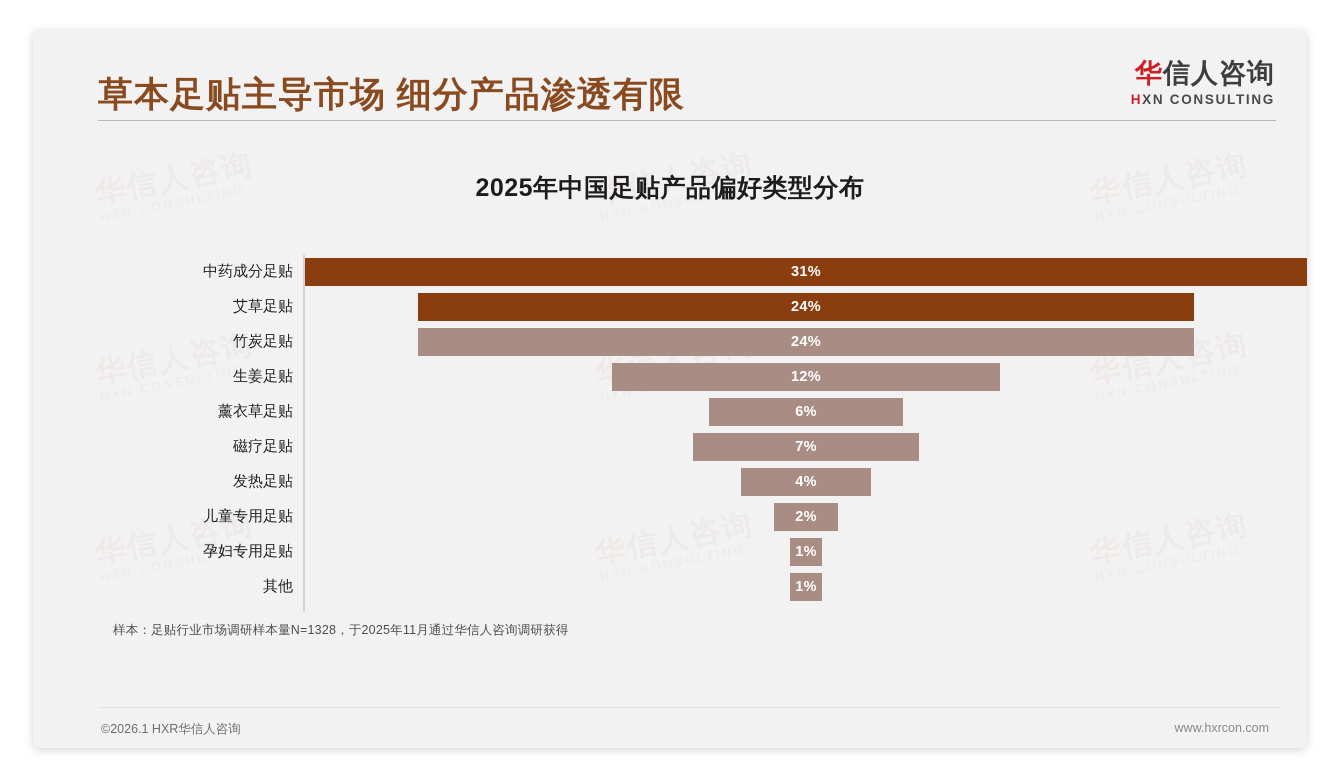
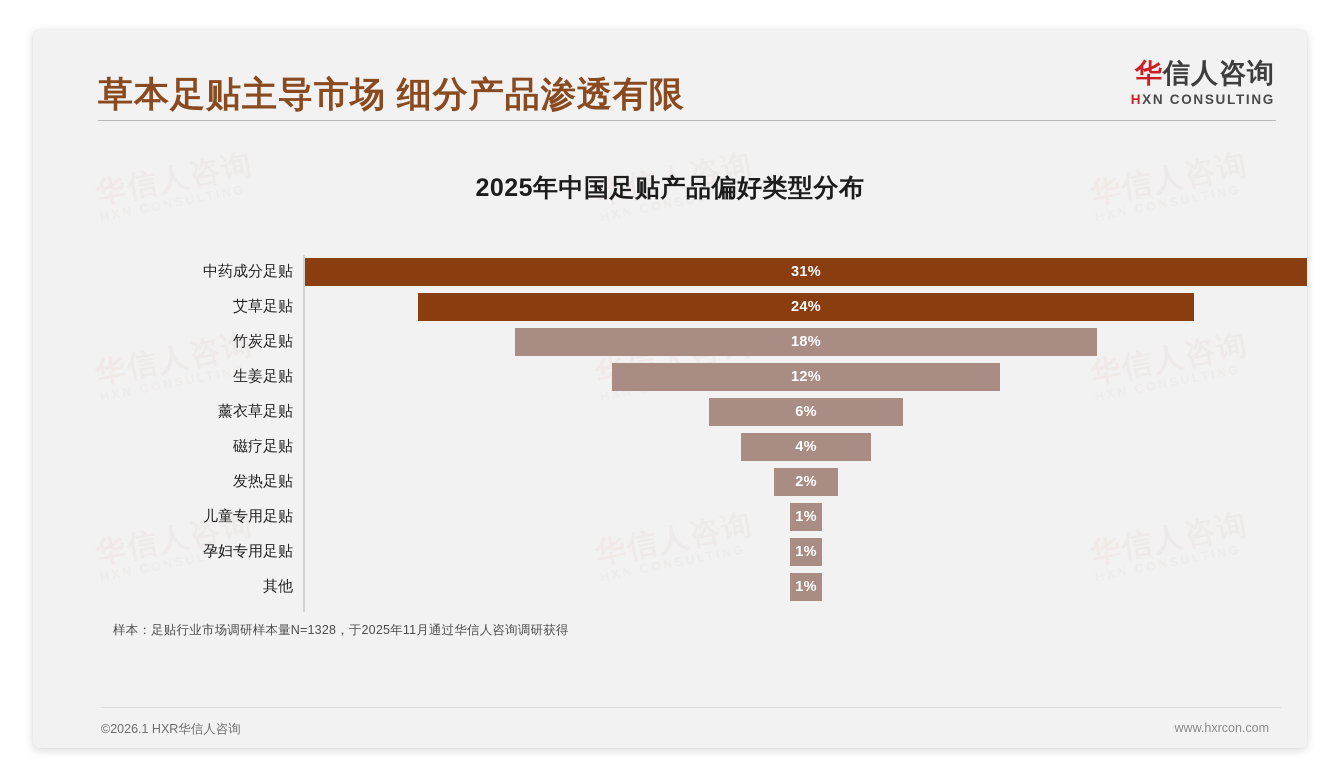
竹炭足贴: 24% -> 18%
磁疗足贴: 7% -> 4%
发热足贴: 4% -> 2%
儿童专用足贴: 2% -> 1%
